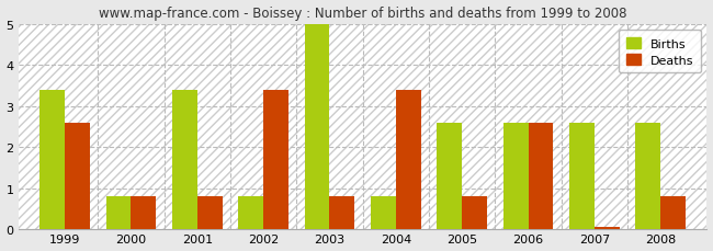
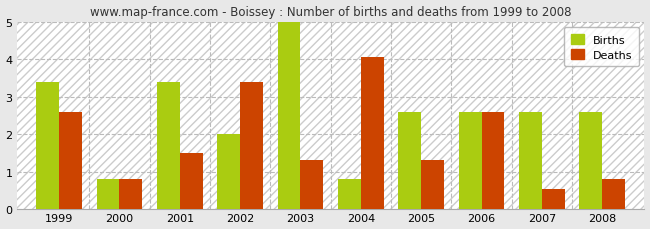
Deaths/2001: 0.80 -> 1.50
Births/2002: 0.8 -> 2.0
Deaths/2003: 0.80 -> 1.30
Deaths/2004: 3.40 -> 4.05
Deaths/2005: 0.80 -> 1.30
Deaths/2007: 0.05 -> 0.55
